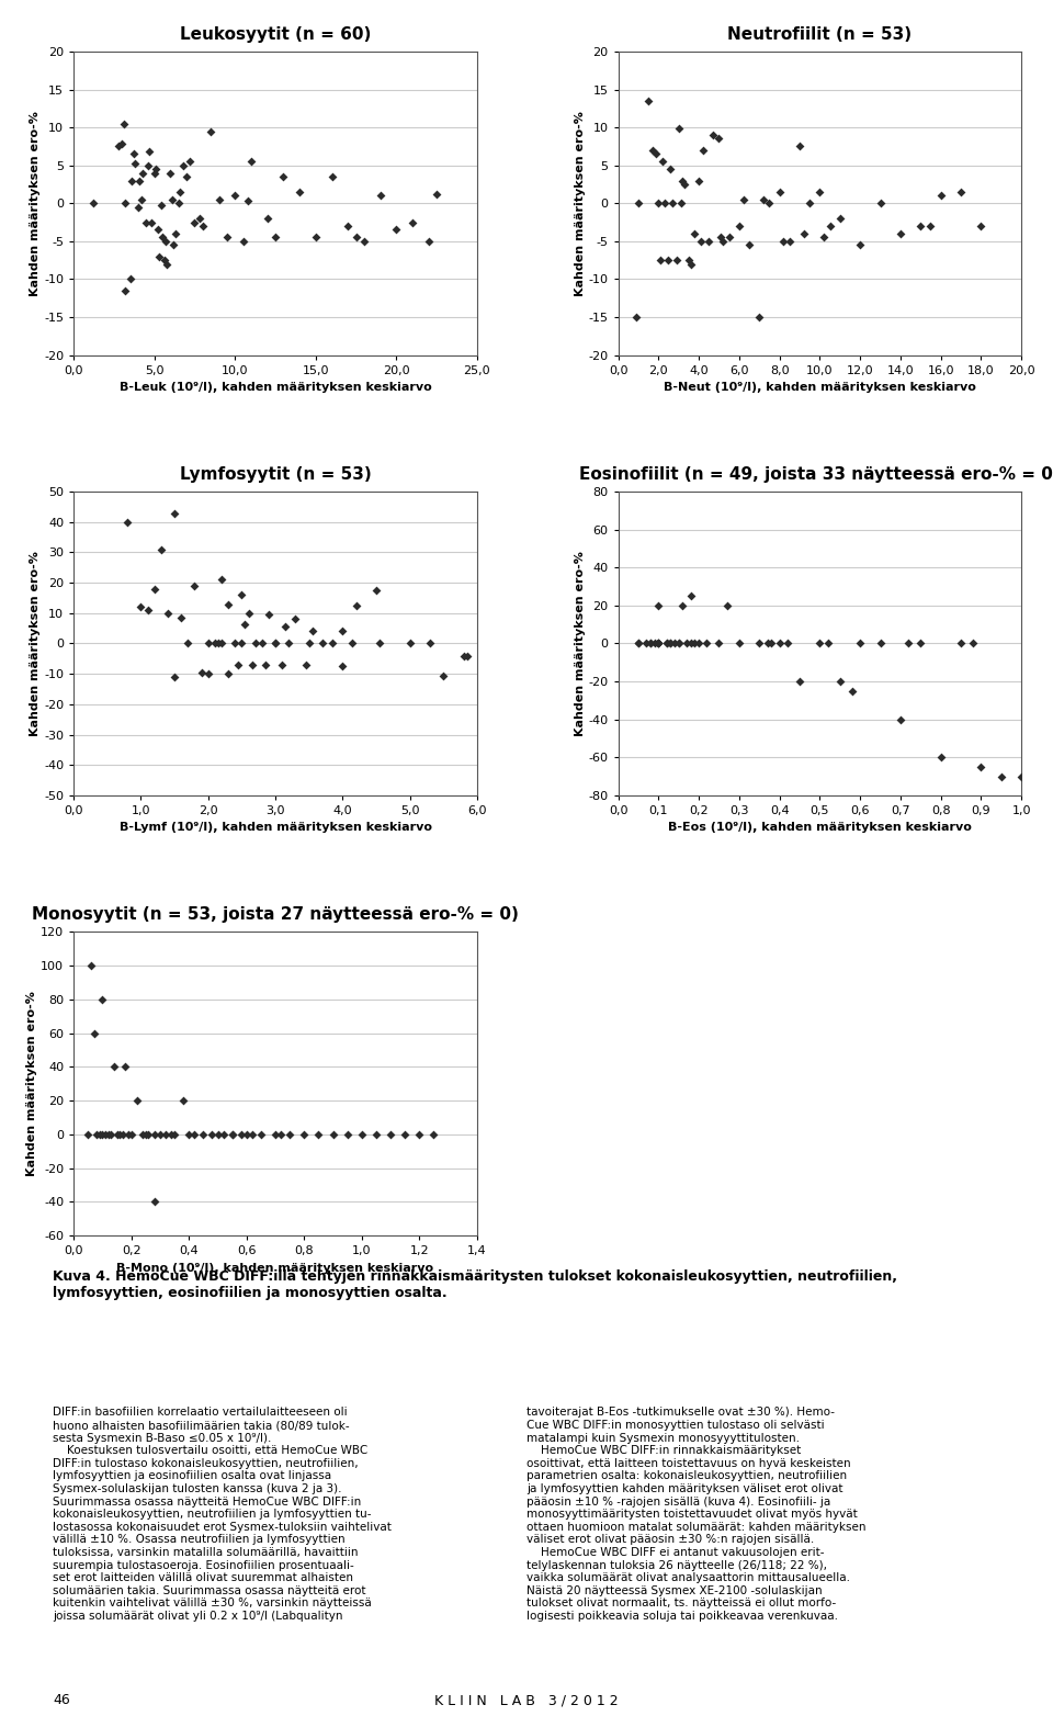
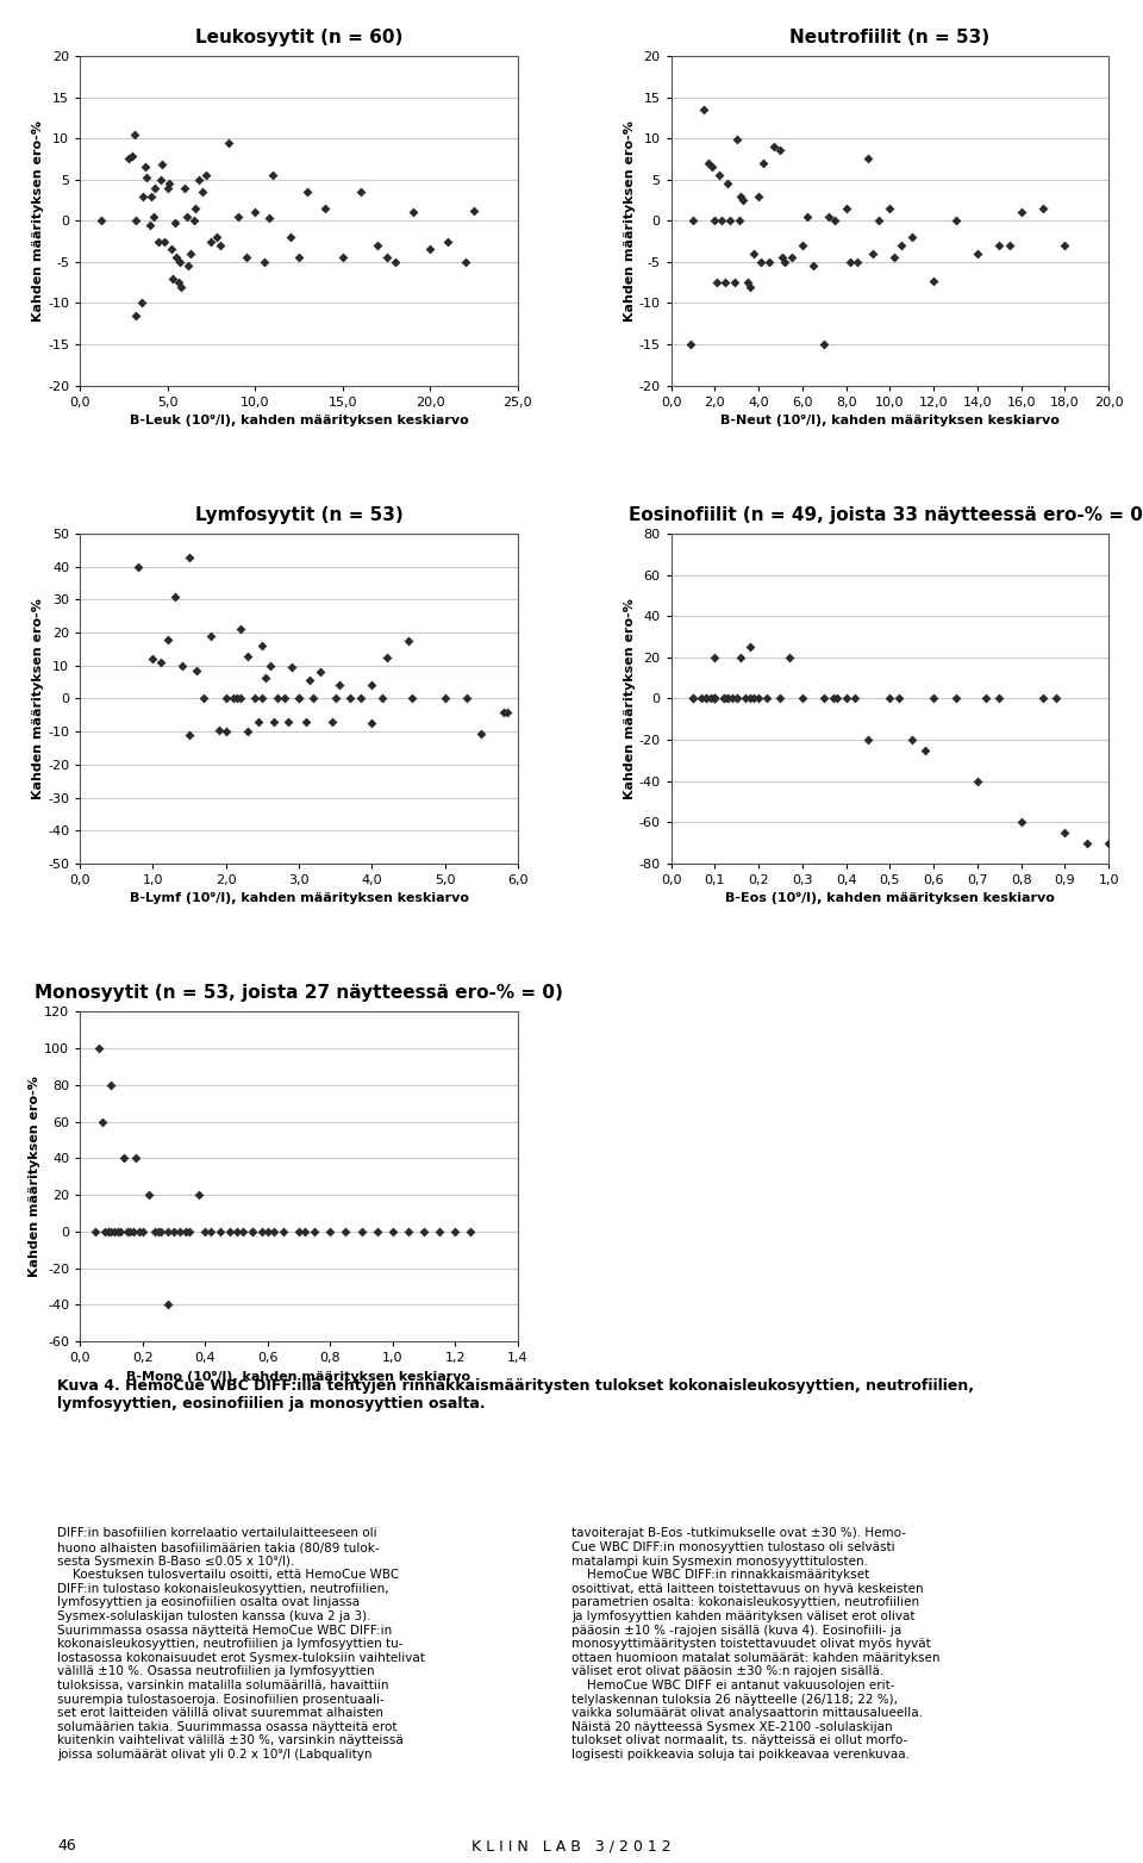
Neutrofiilit (n = 53)/12,0: -5.5 -> -7.4
